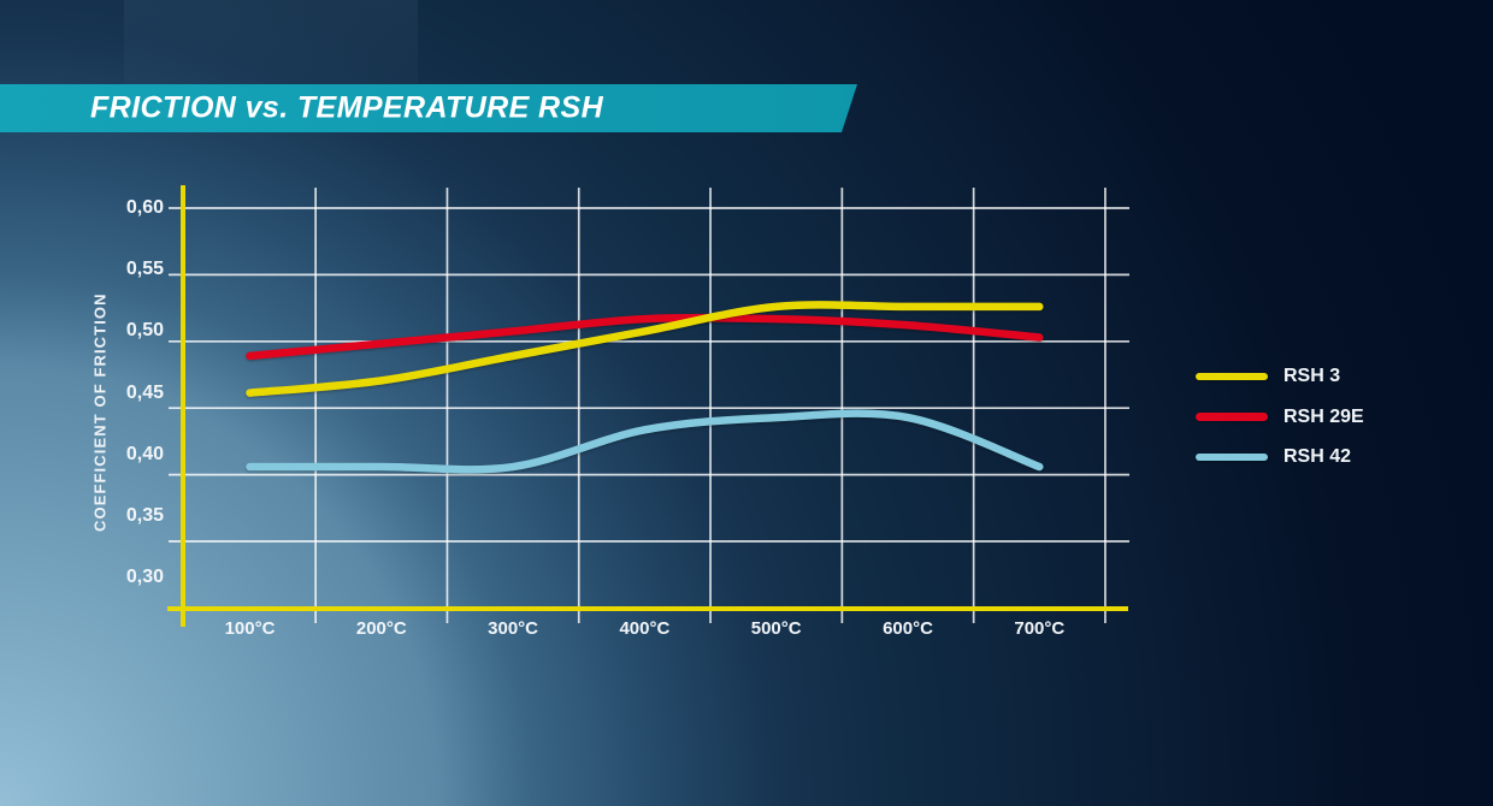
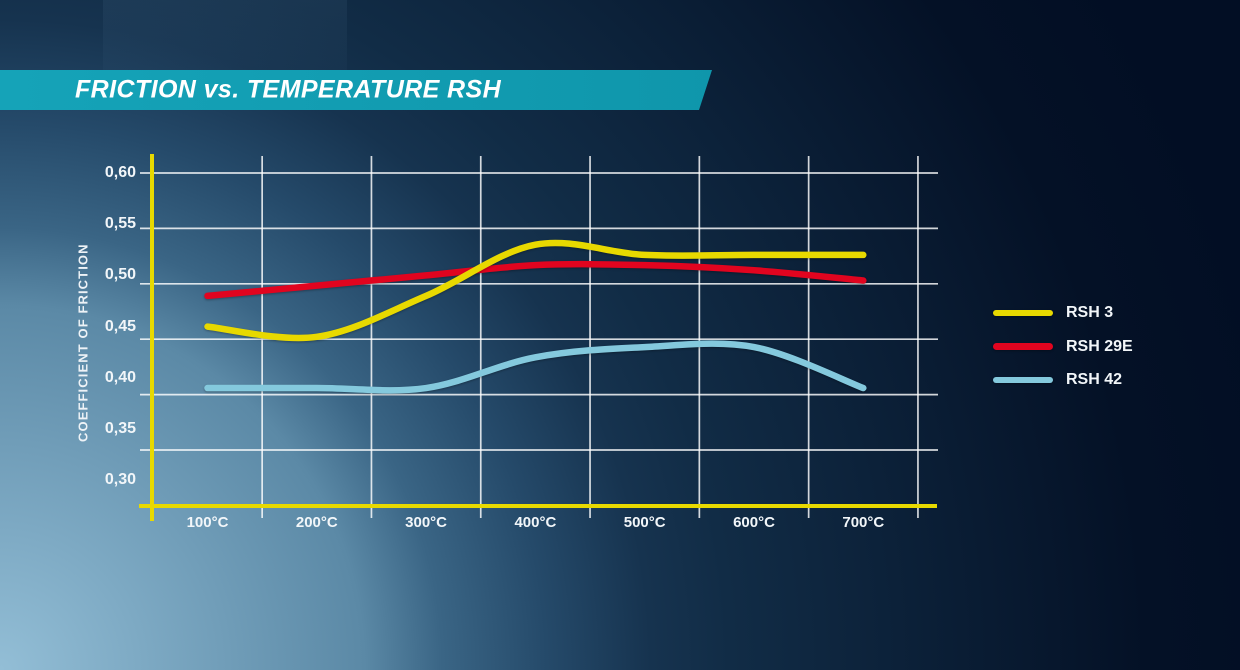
RSH 3/200°C: 0,46 -> 0,44
RSH 3/400°C: 0,50 -> 0,53
